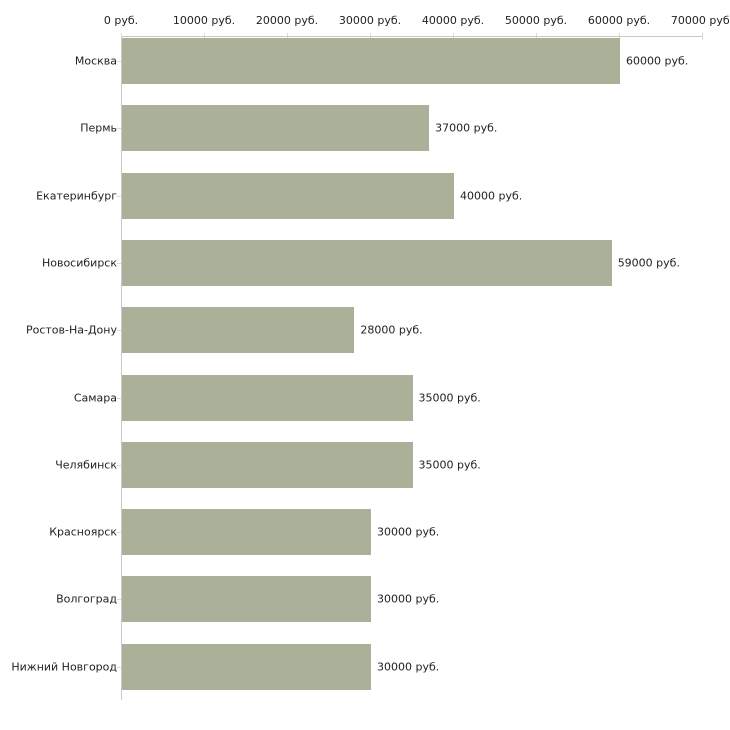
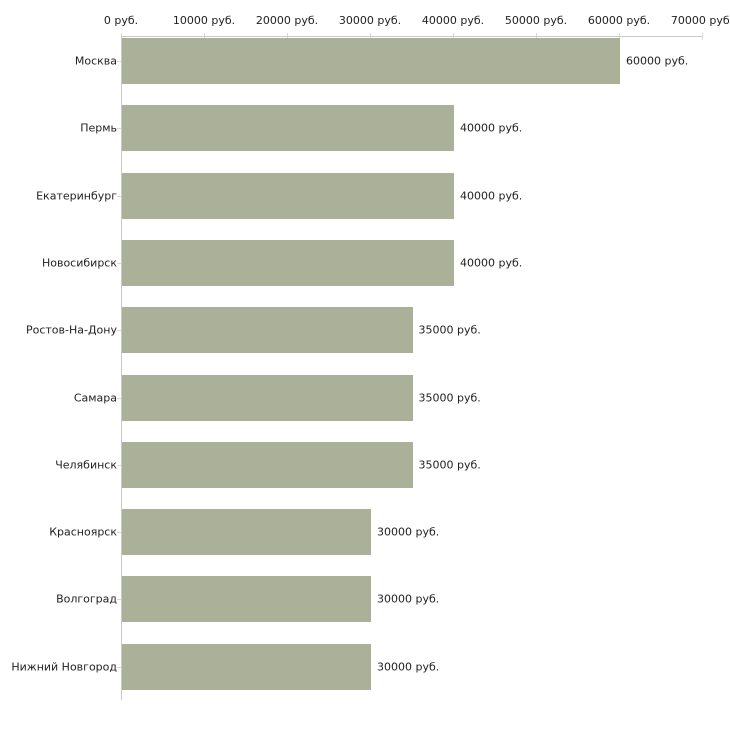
Пермь: 37000 -> 40000
Новосибирск: 59000 -> 40000
Ростов-На-Дону: 28000 -> 35000
